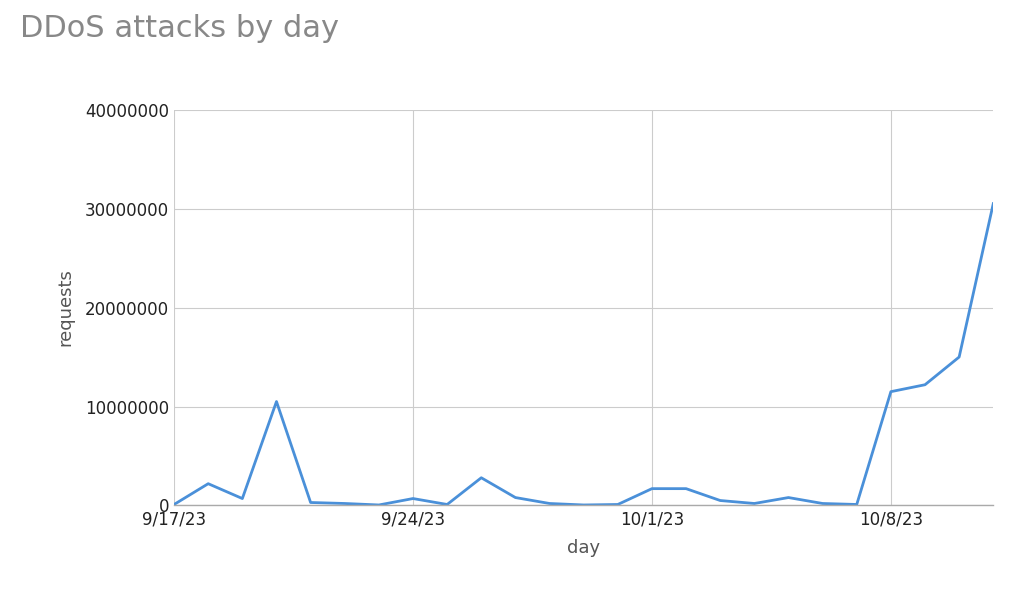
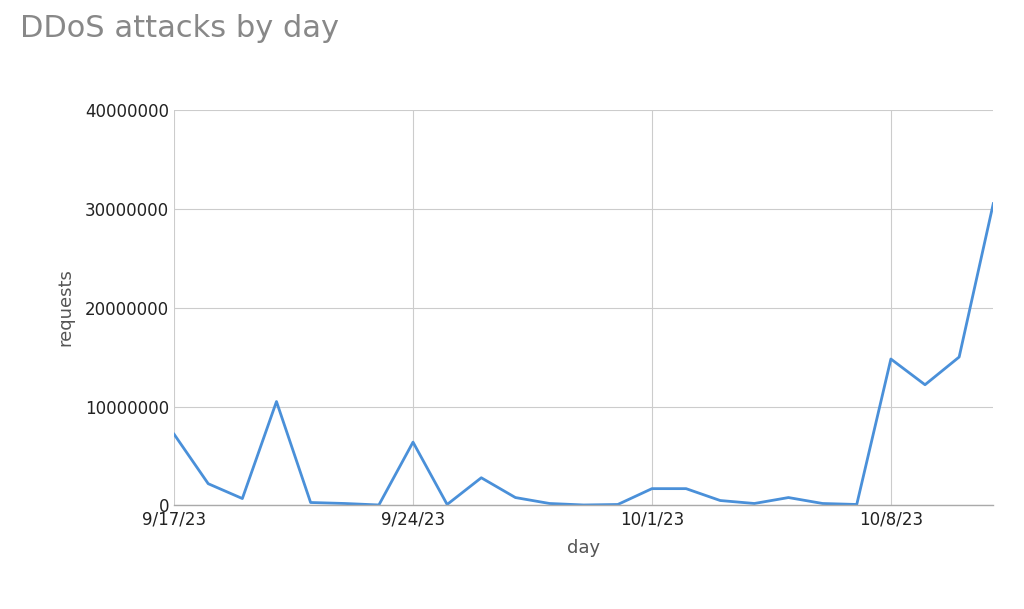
9/17/23: 100000 -> 7200000
9/24/23: 700000 -> 6400000
10/8/23: 11500000 -> 14800000
